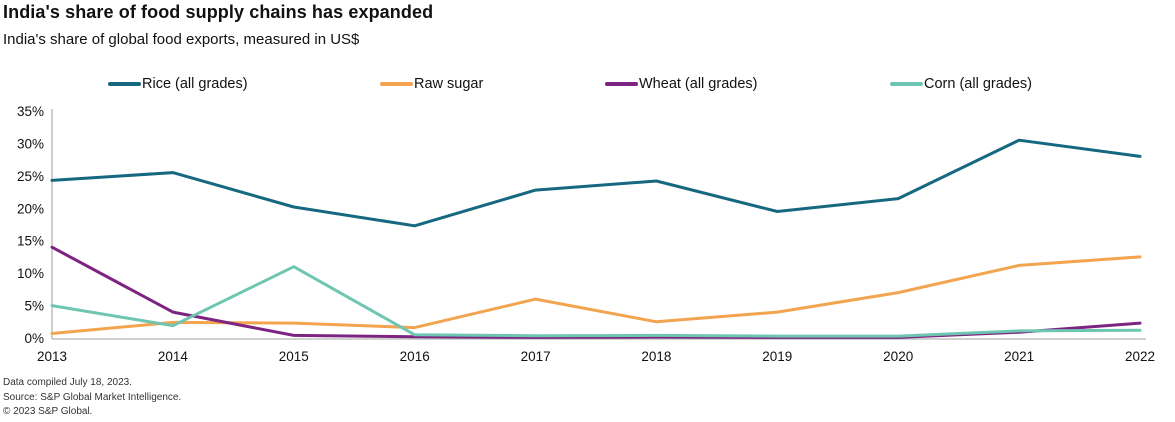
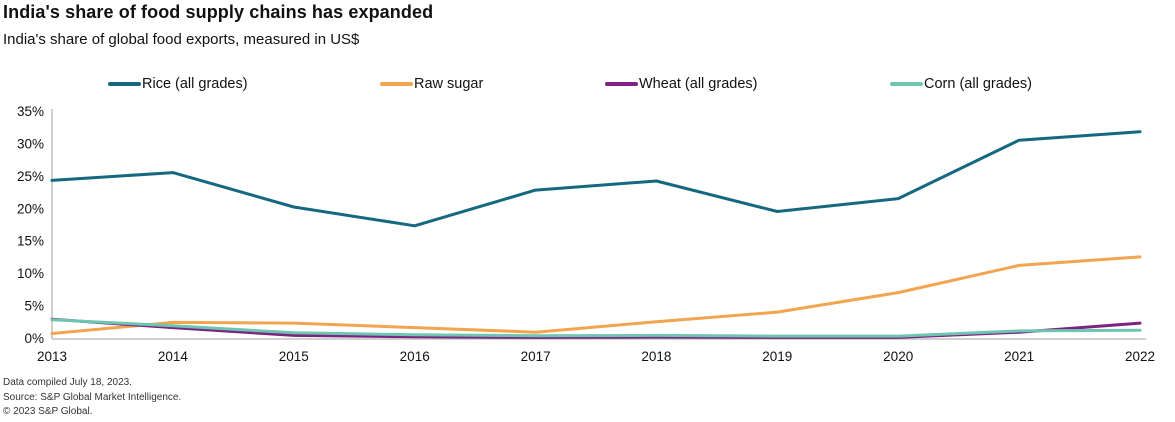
Wheat (all grades)/2013: 14% -> 3%
Corn (all grades)/2013: 5% -> 3%
Wheat (all grades)/2014: 4% -> 2%
Corn (all grades)/2015: 11% -> 1%
Raw sugar/2017: 6% -> 1%
Rice (all grades)/2022: 28% -> 32%
